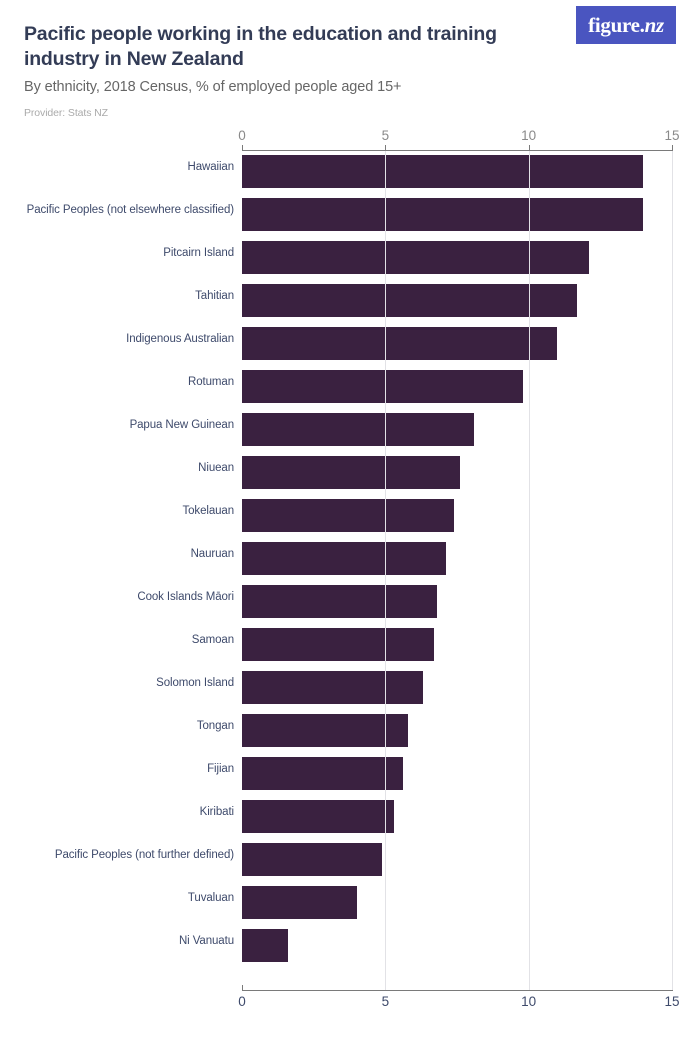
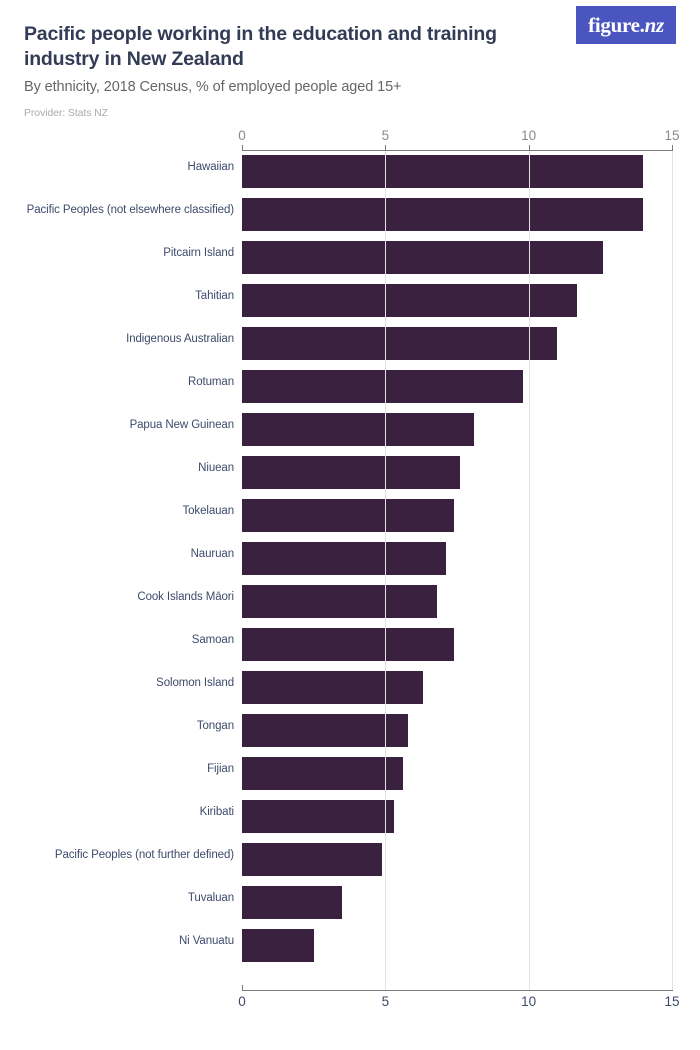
Pitcairn Island: 12.1 -> 12.6
Samoan: 6.7 -> 7.4
Tuvaluan: 4.0 -> 3.5
Ni Vanuatu: 1.6 -> 2.5
